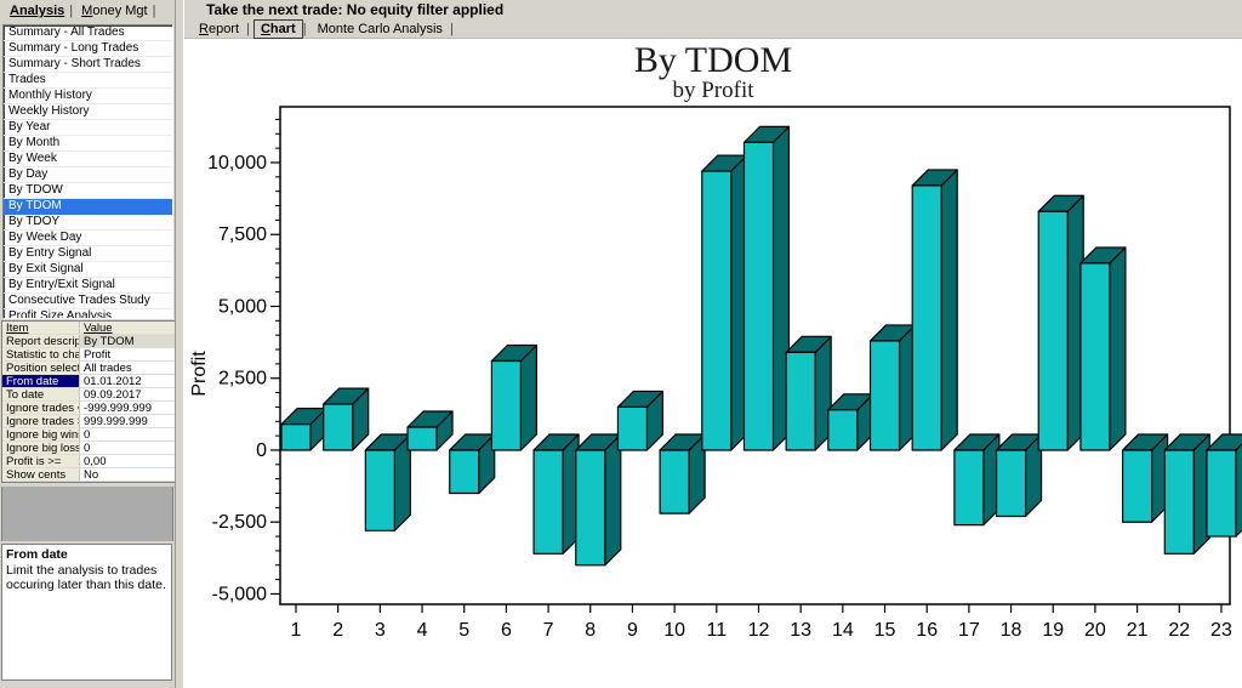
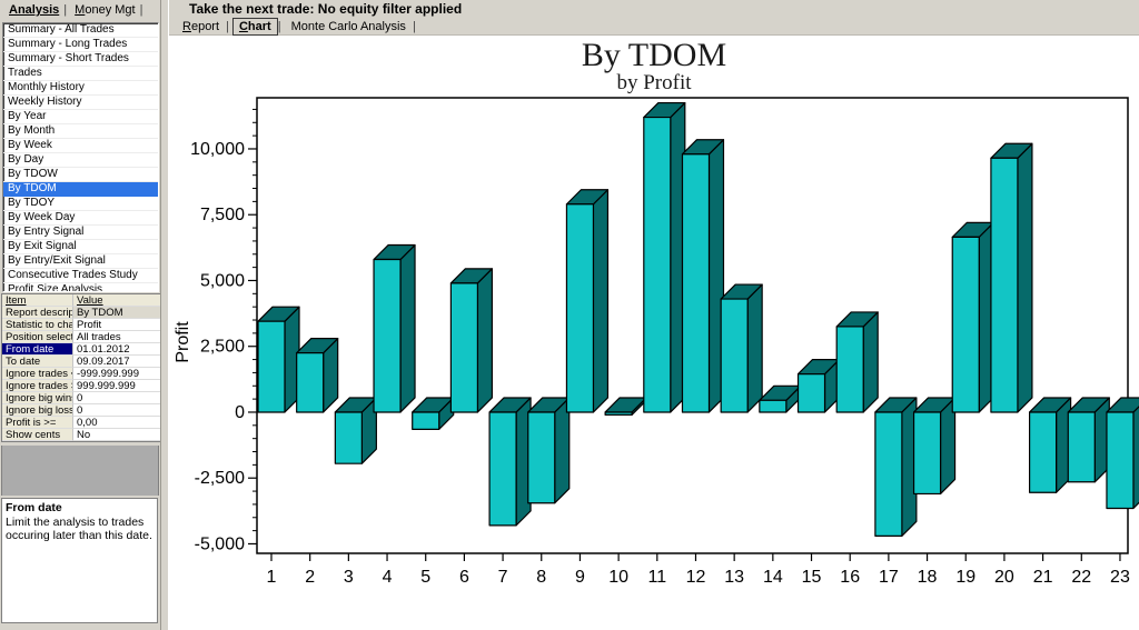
1: 900 -> 3400
2: 1600 -> 2200
3: -2800 -> -2000
4: 800 -> 5800
5: -1500 -> -600
6: 3100 -> 4900
7: -3600 -> -4300
8: -4000 -> -3400
9: 1500 -> 7900
10: -2200 -> -100
11: 9700 -> 11200
12: 10700 -> 9800
13: 3400 -> 4300
14: 1400 -> 400
15: 3800 -> 1400
16: 9200 -> 3200
17: -2600 -> -4700
18: -2300 -> -3100
19: 8300 -> 6600
20: 6500 -> 9600
21: -2500 -> -3000
22: -3600 -> -2600
23: -3000 -> -3600
